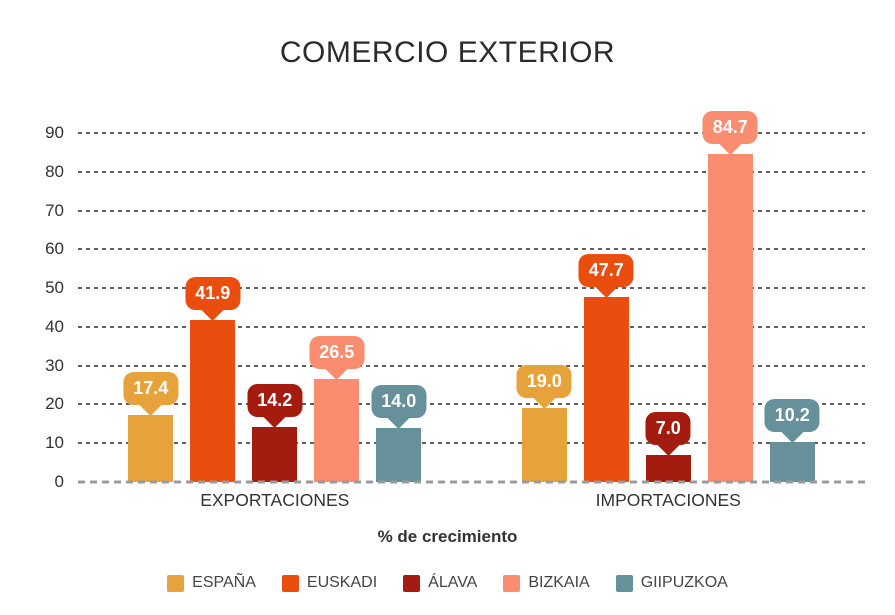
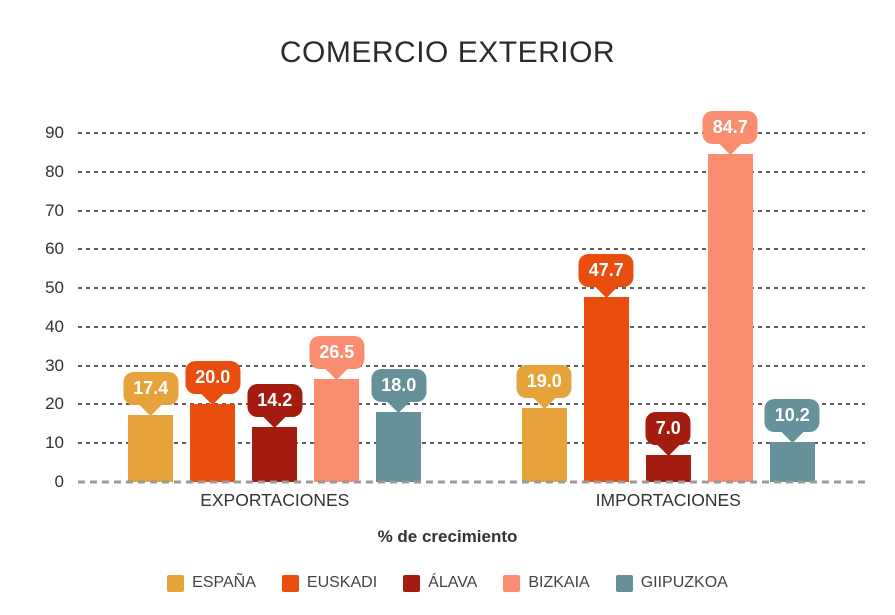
EUSKADI/EXPORTACIONES: 41.9 -> 20.0
GIIPUZKOA/EXPORTACIONES: 14.0 -> 18.0
